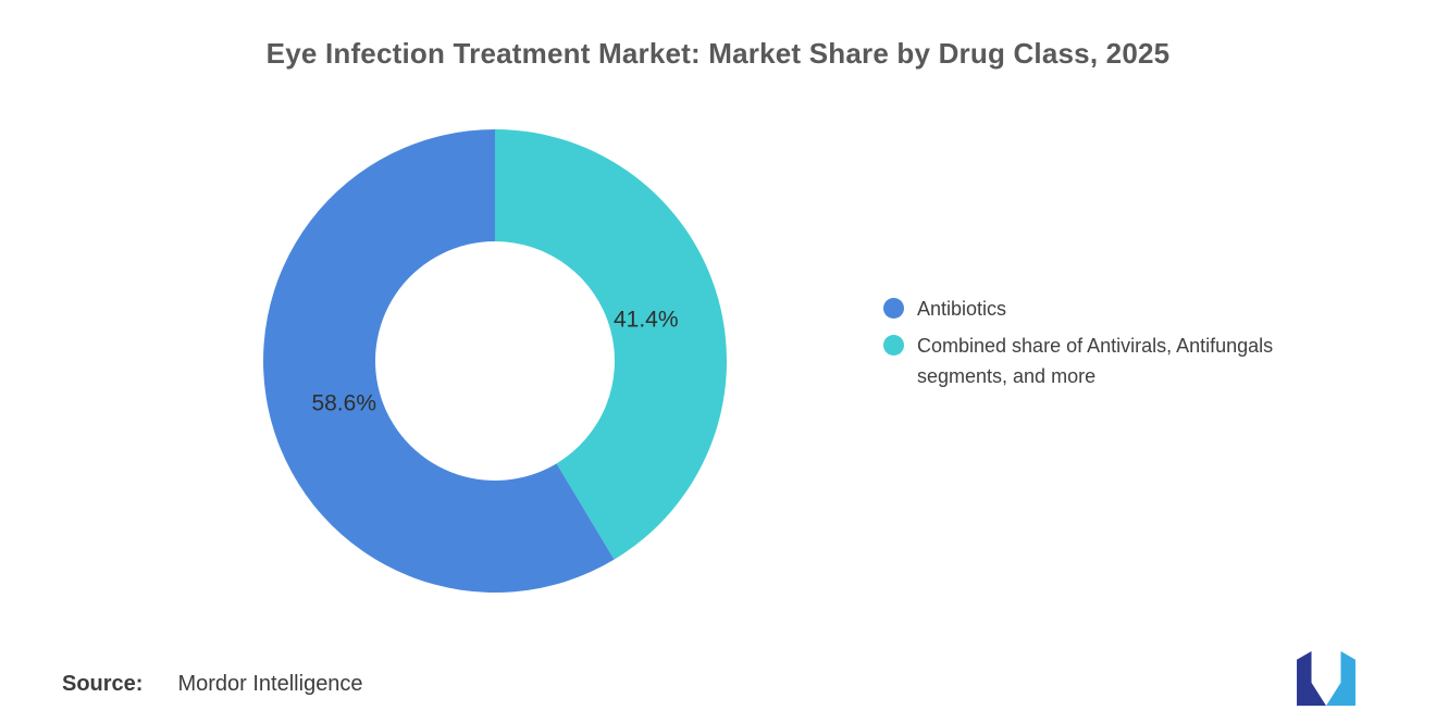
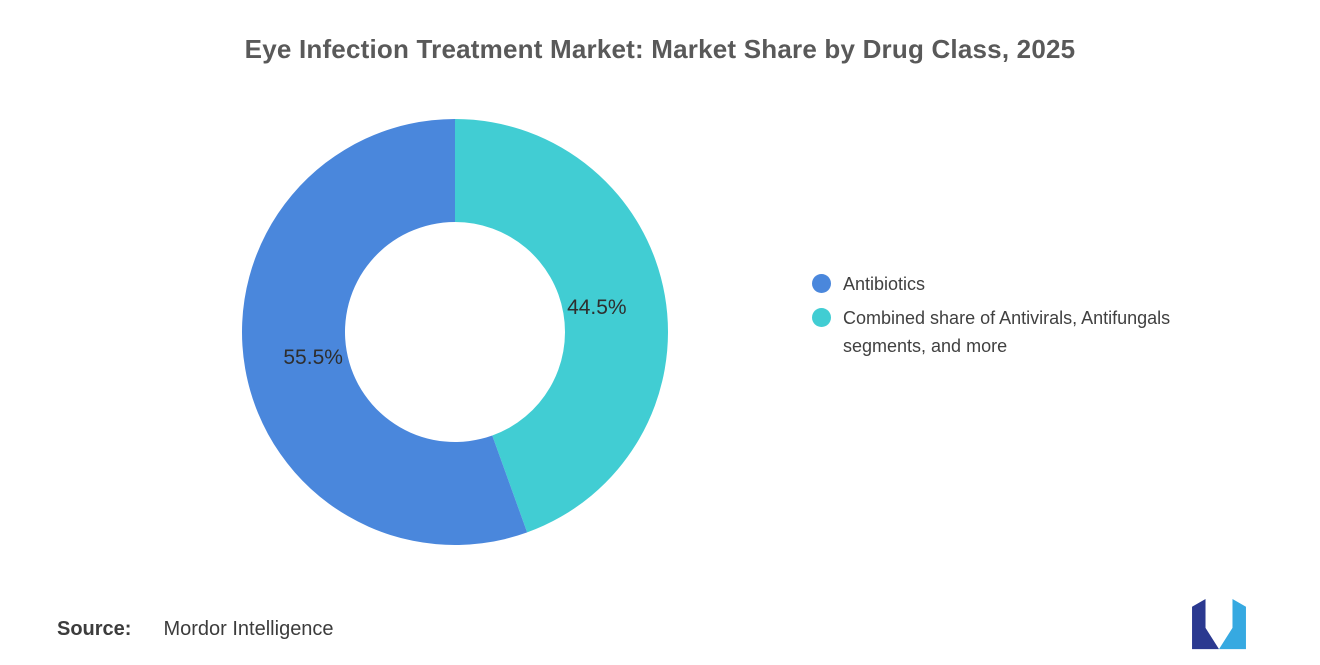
Antibiotics: 58.6% -> 55.5%
Combined share of Antivirals, Antifungals segments, and more: 41.4% -> 44.5%
